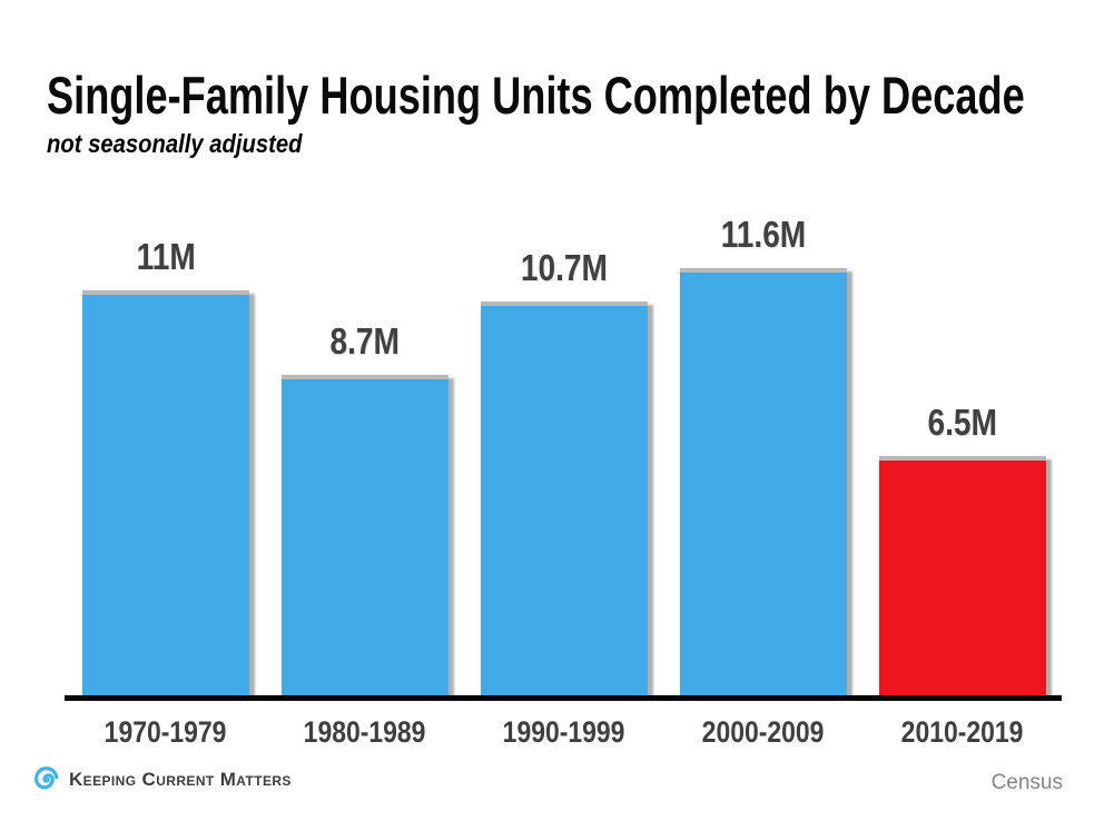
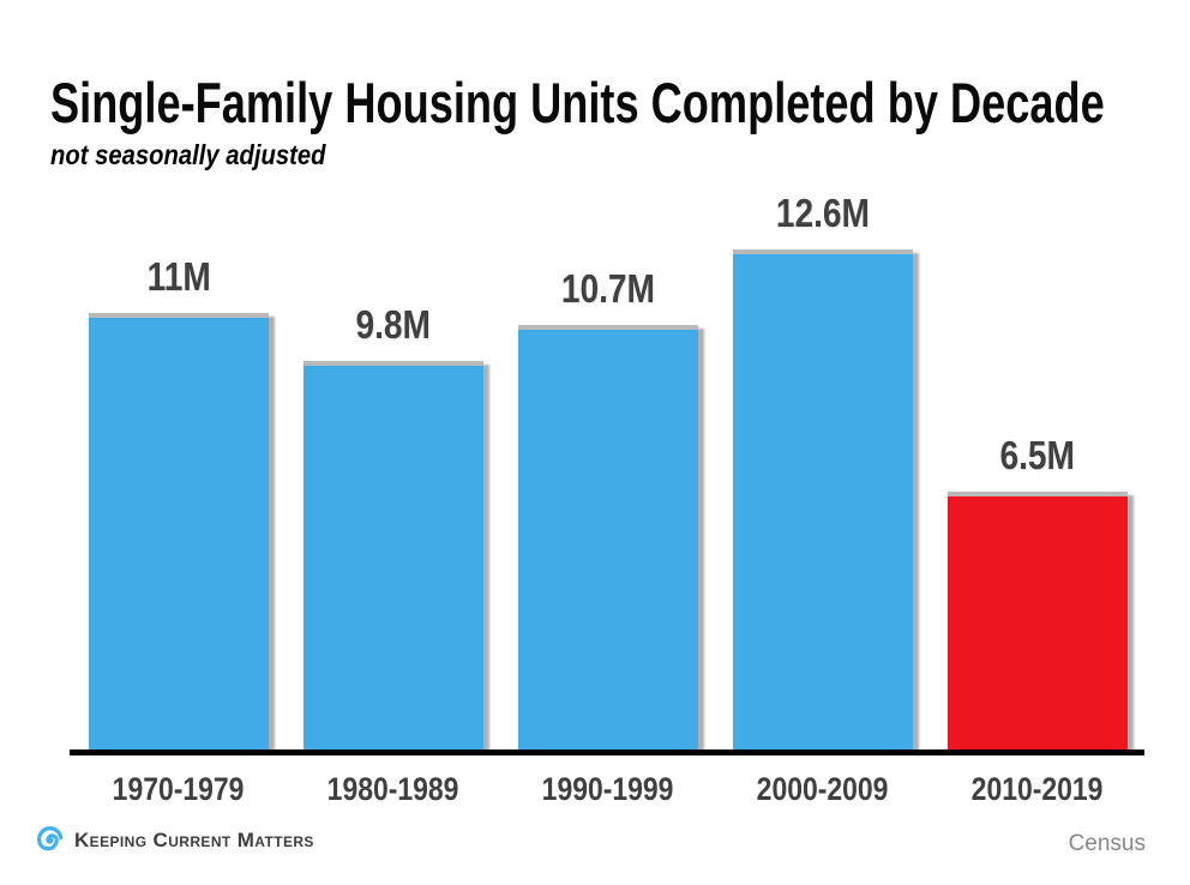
1980-1989: 8.7M -> 9.8M
2000-2009: 11.6M -> 12.6M
